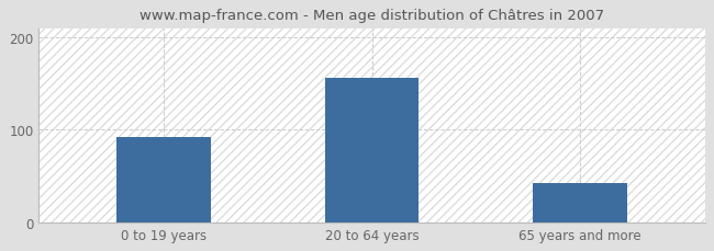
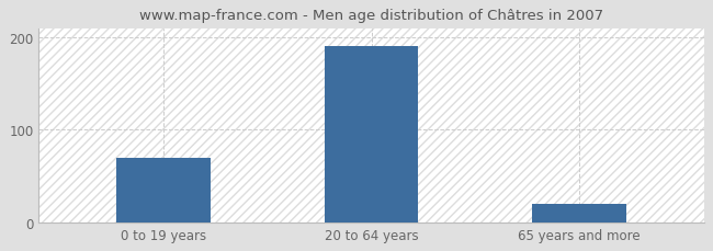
0 to 19 years: 92 -> 70
20 to 64 years: 156 -> 191
65 years and more: 42 -> 20
